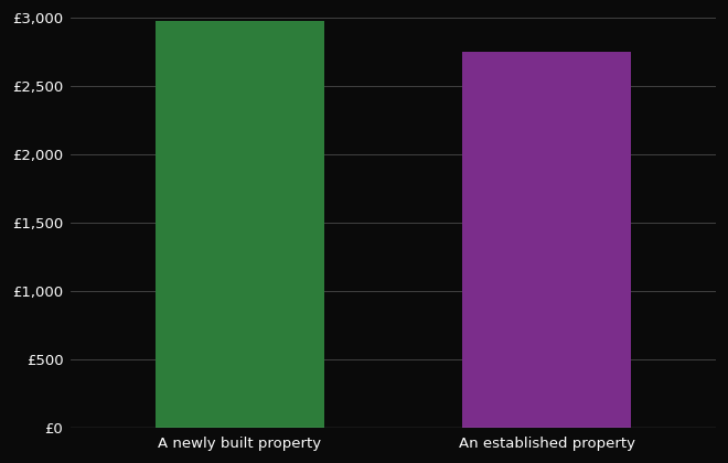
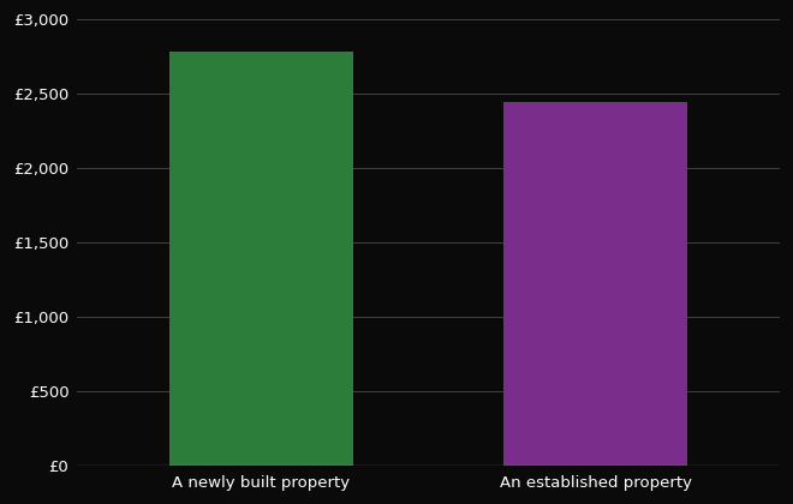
A newly built property: £2,980 -> £2,780
An established property: £2,750 -> £2,440
